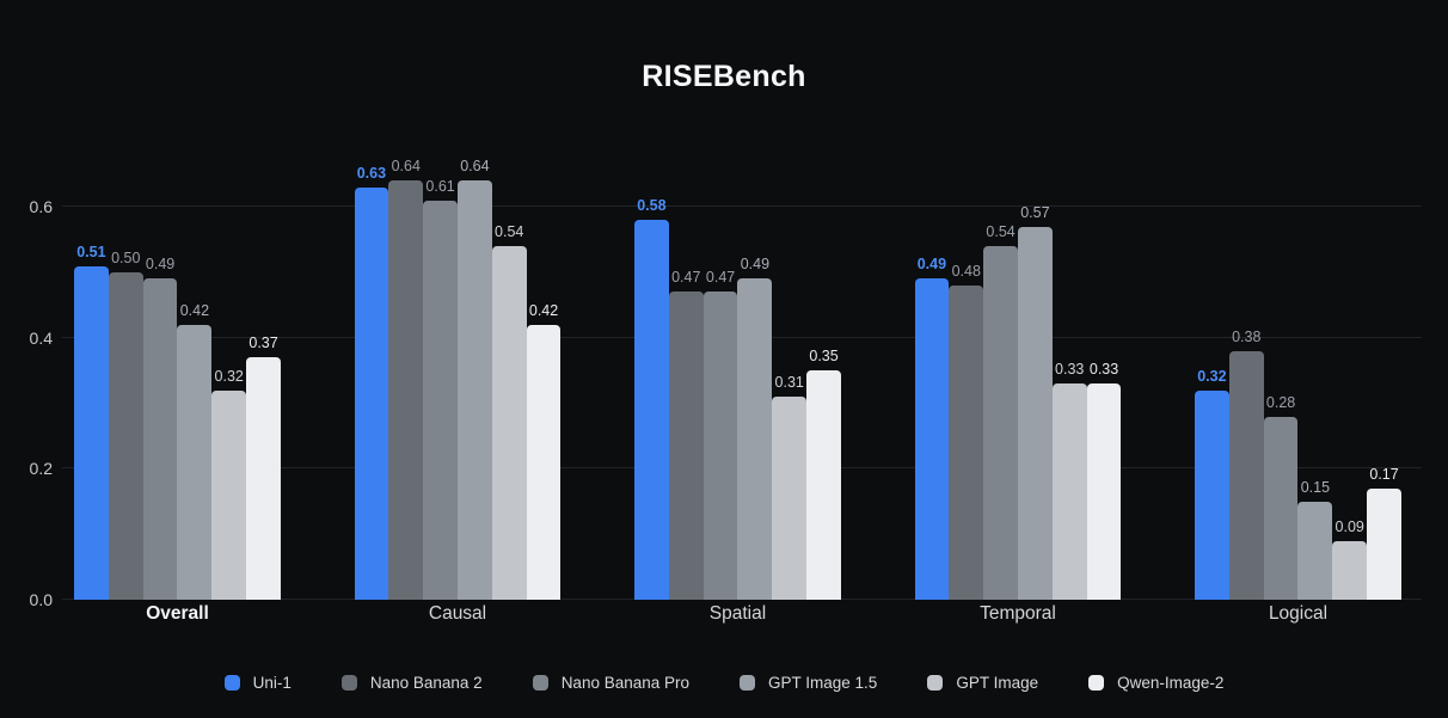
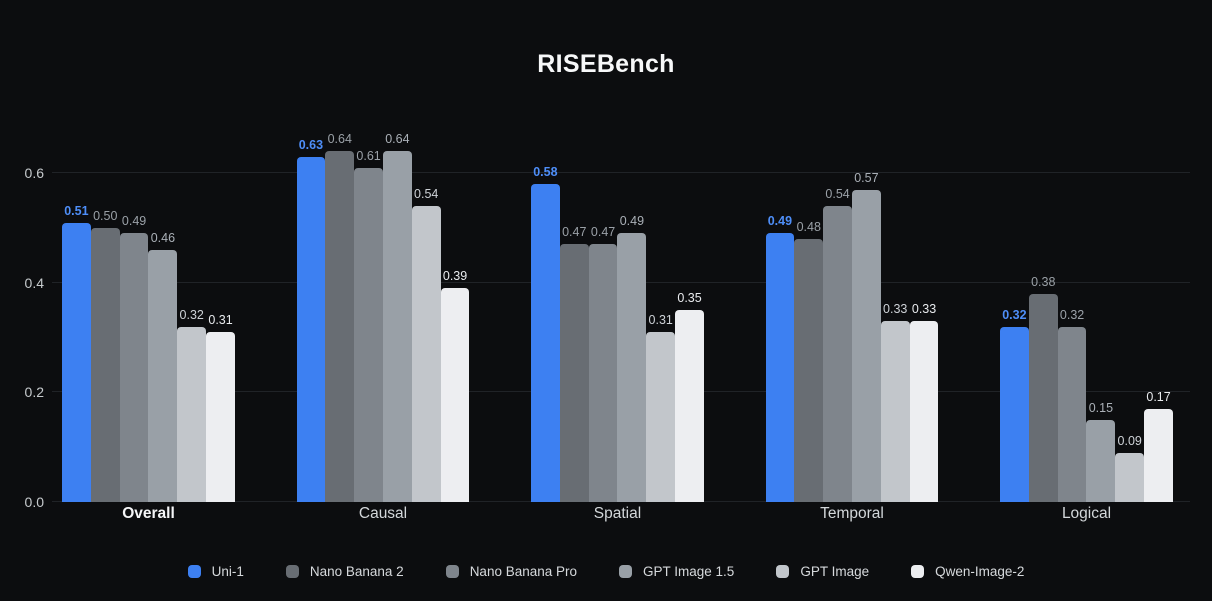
GPT Image 1.5/Overall: 0.42 -> 0.46
Qwen-Image-2/Overall: 0.37 -> 0.31
Qwen-Image-2/Causal: 0.42 -> 0.39
Nano Banana Pro/Logical: 0.28 -> 0.32
